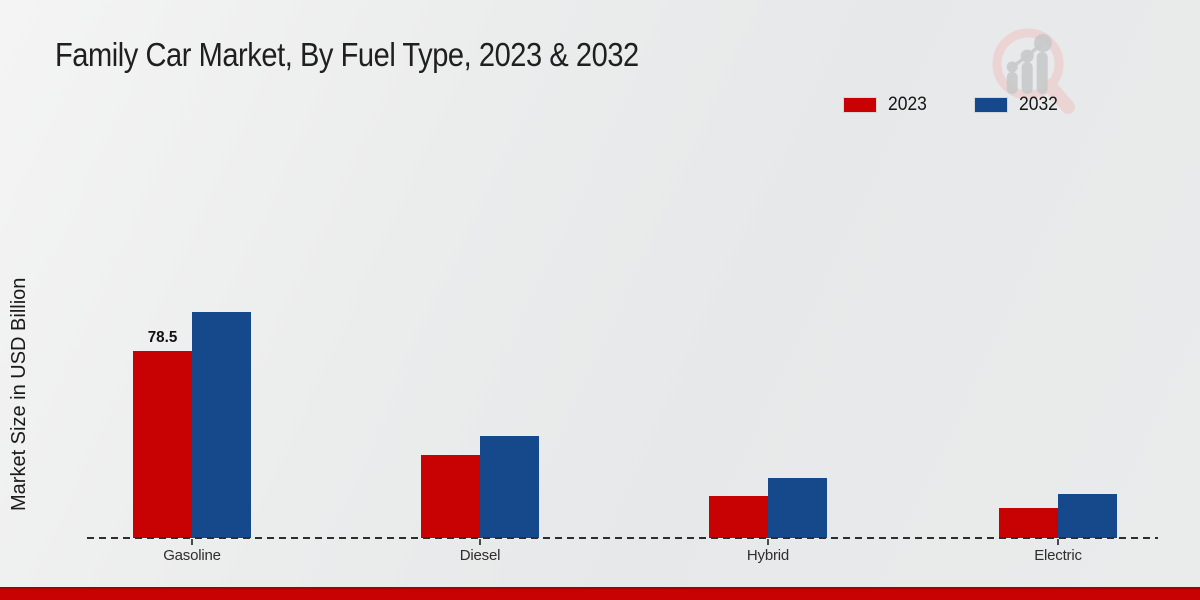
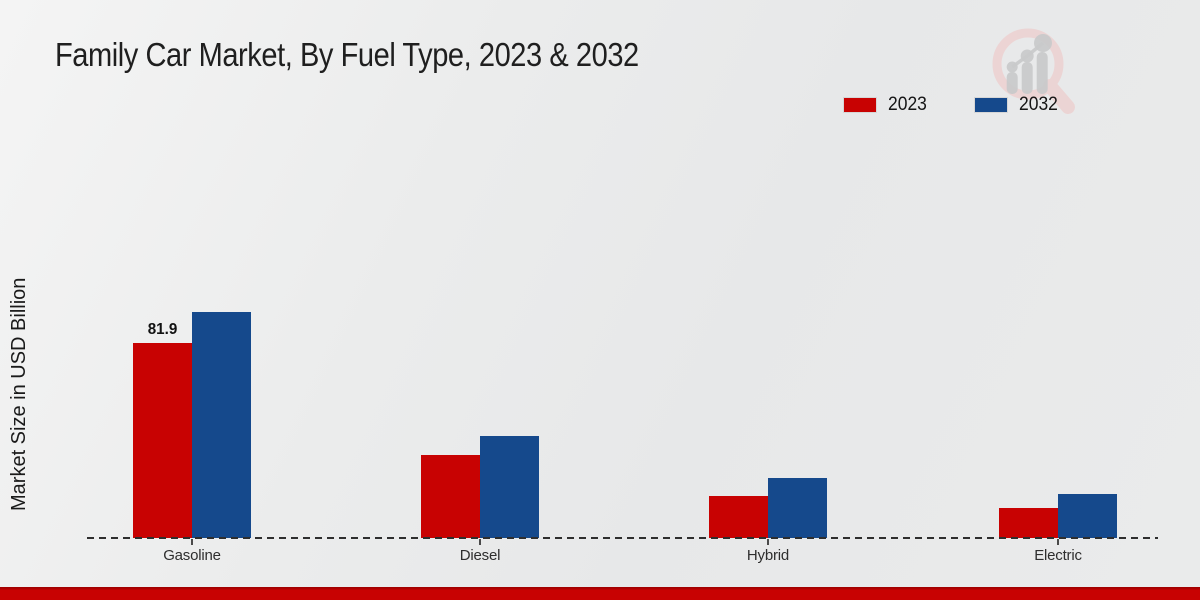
2023/Gasoline: 78.5 -> 81.9
